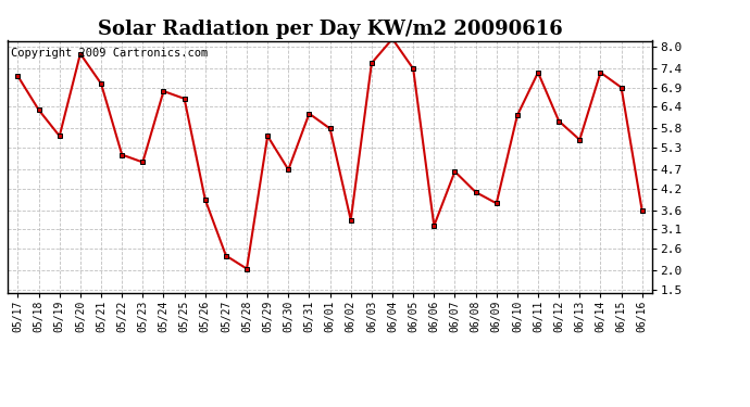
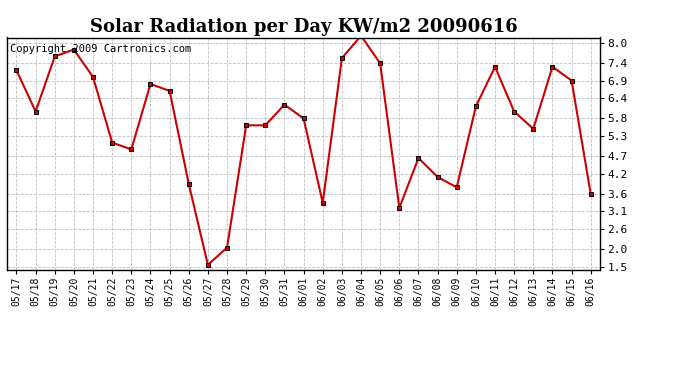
05/18: 6.30 -> 6.00
05/19: 5.60 -> 7.60
05/27: 2.40 -> 1.55
05/30: 4.70 -> 5.60
